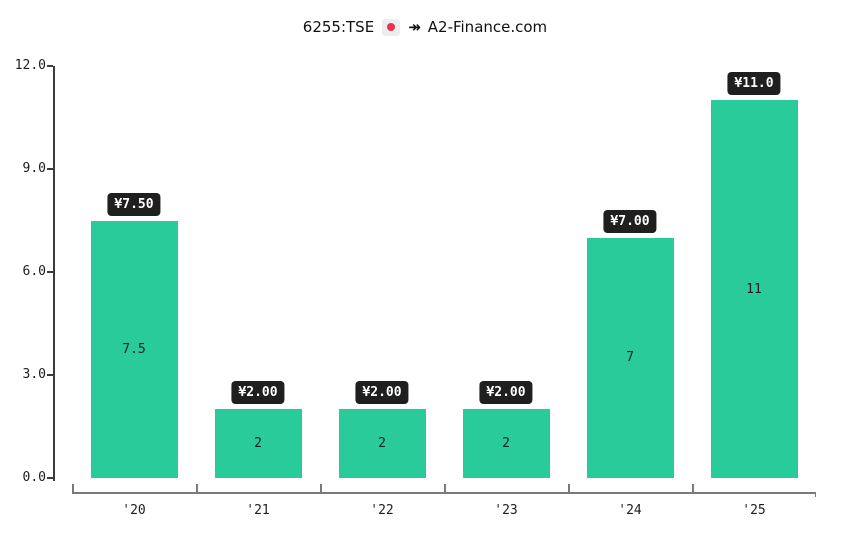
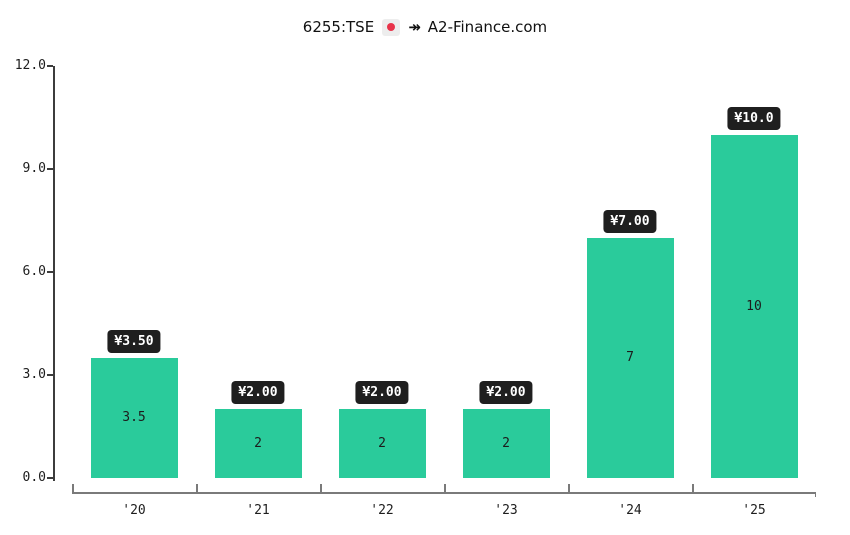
'20: ¥7.50 -> ¥3.50
'25: ¥11.0 -> ¥10.0
